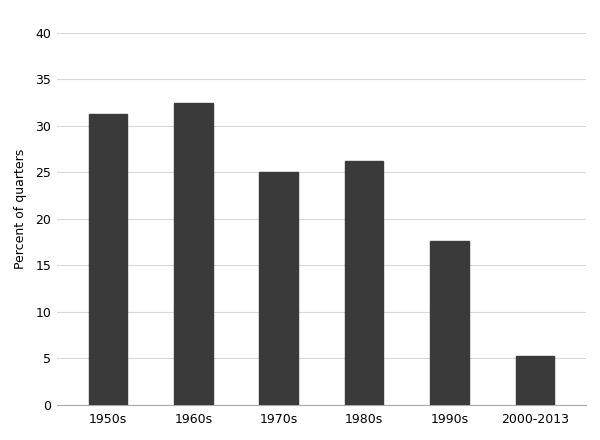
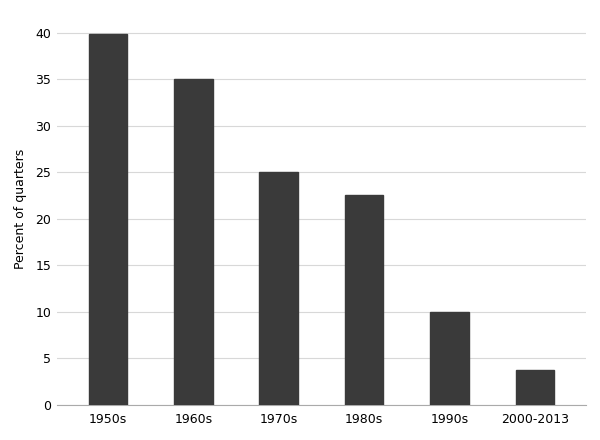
1950s: 31.2 -> 39.8
1960s: 32.4 -> 35.0
1980s: 26.2 -> 22.5
1990s: 17.6 -> 10.0
2000-2013: 5.2 -> 3.7
